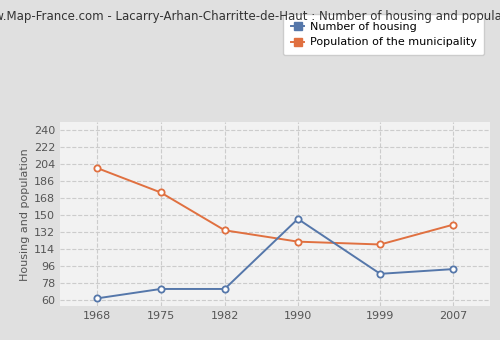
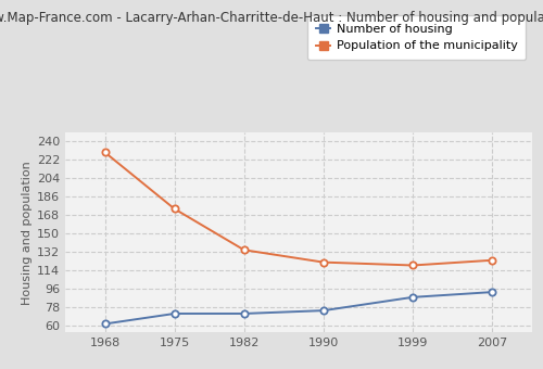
Population of the municipality/1968: 200 -> 229
Number of housing/1990: 146 -> 75
Population of the municipality/2007: 140 -> 124
